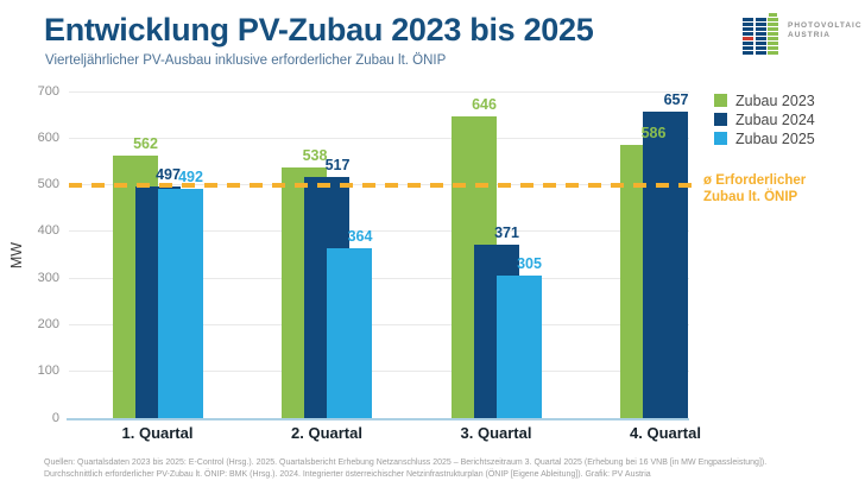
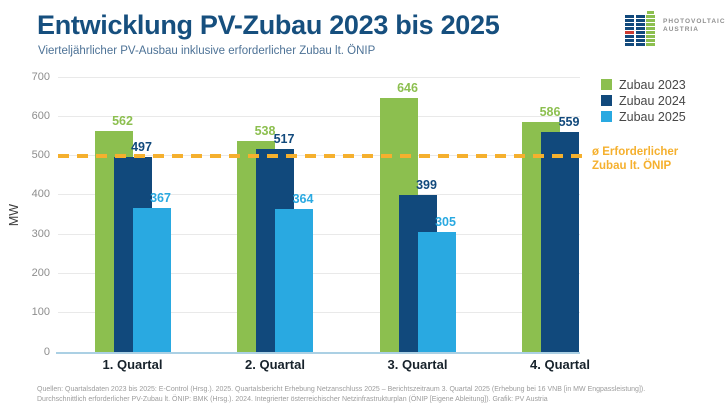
Zubau 2025/1. Quartal: 492 -> 367
Zubau 2024/3. Quartal: 371 -> 399
Zubau 2024/4. Quartal: 657 -> 559
